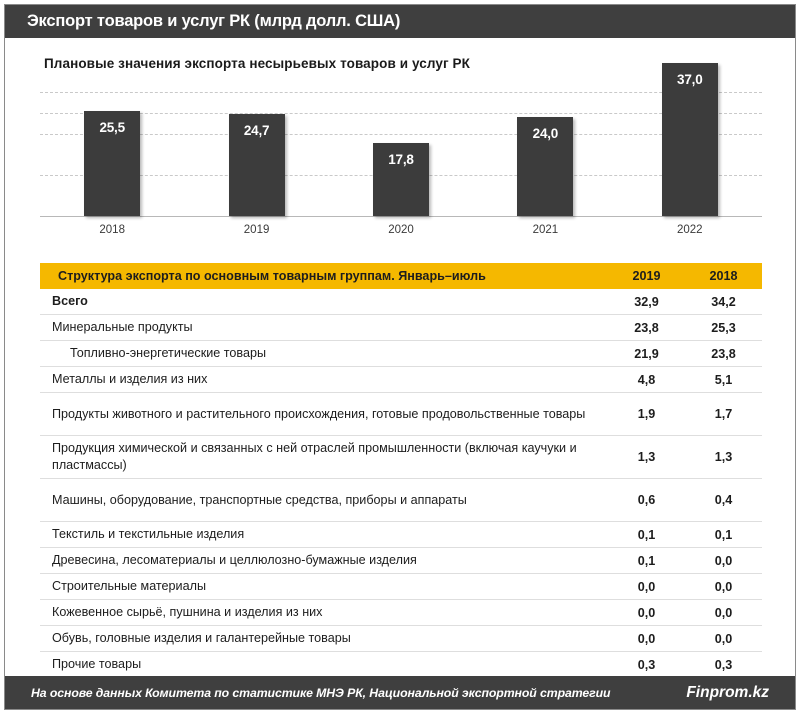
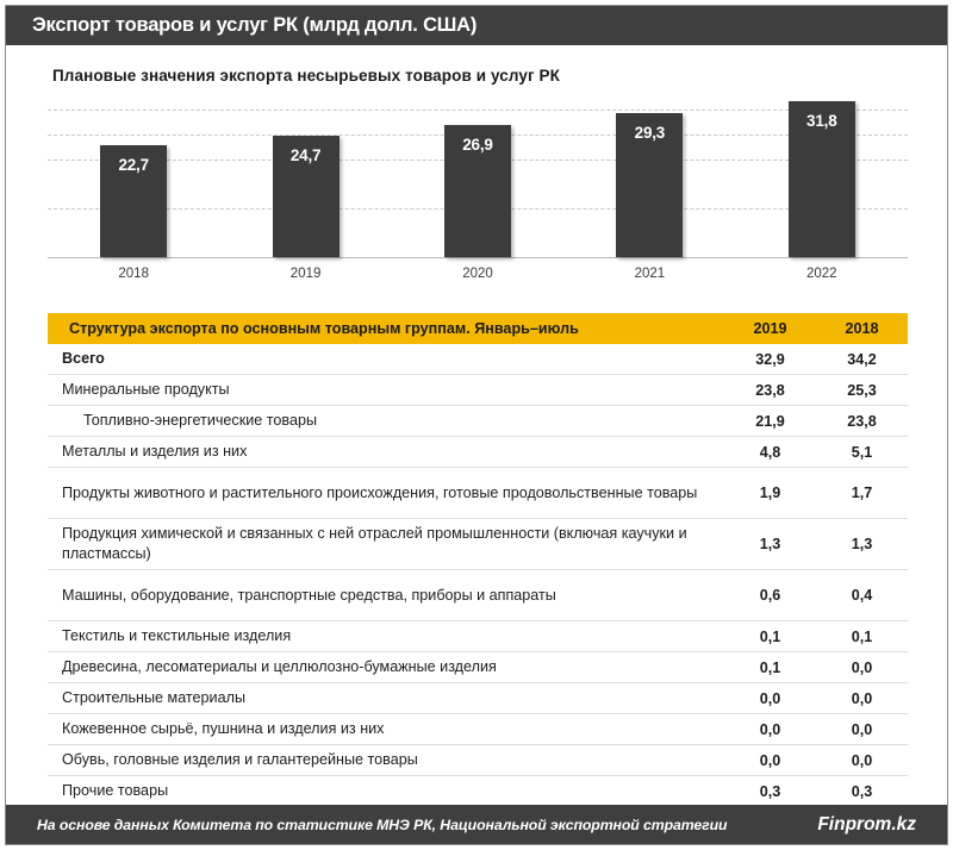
2018: 25,5 -> 22,7
2020: 17,8 -> 26,9
2021: 24,0 -> 29,3
2022: 37,0 -> 31,8
